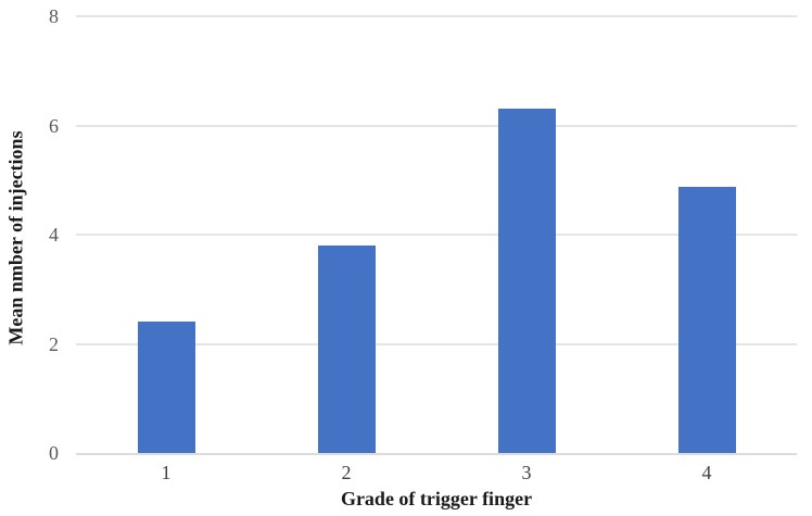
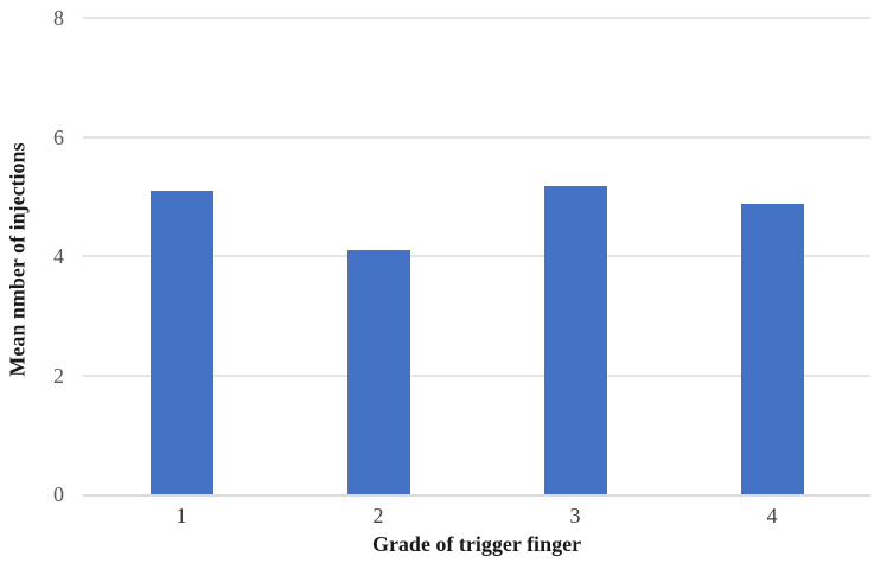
1: 2.4 -> 5.1
2: 3.8 -> 4.1
3: 6.3 -> 5.2
